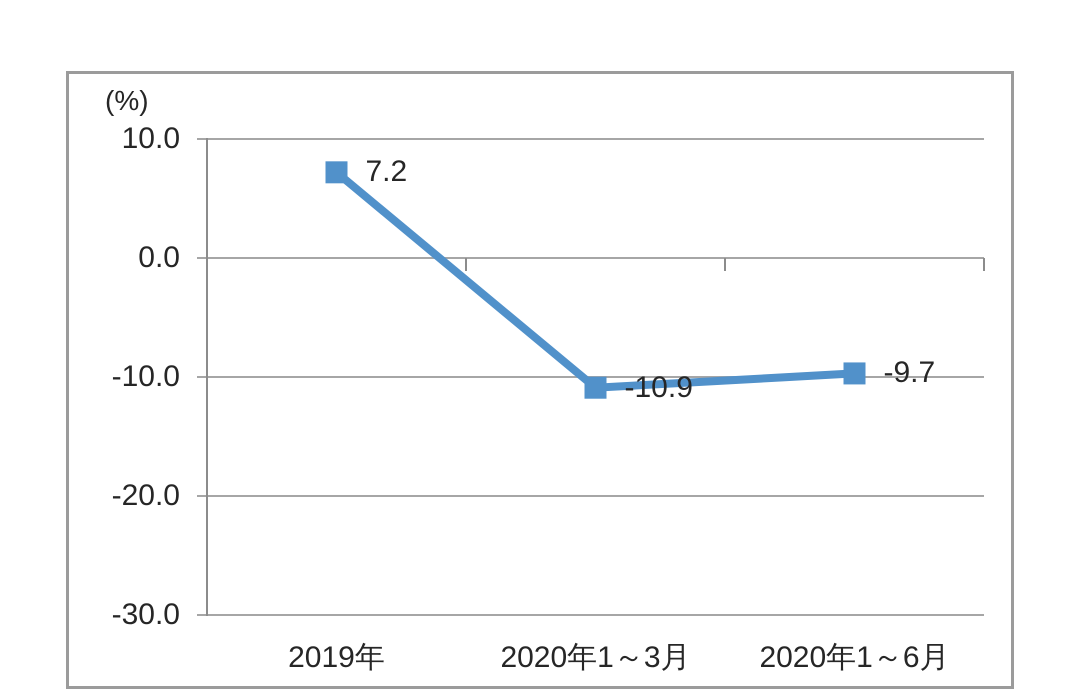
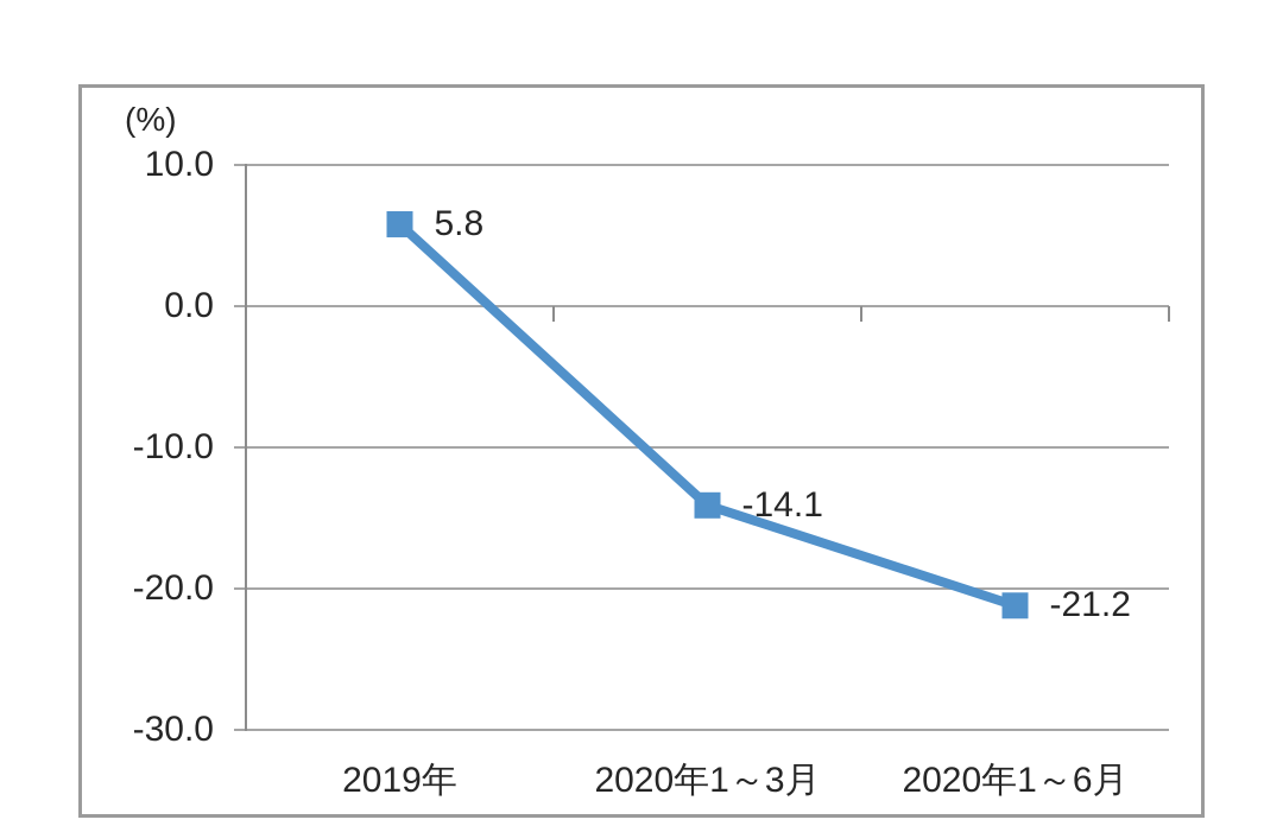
2019年: 7.2 -> 5.8
2020年1～3月: -10.9 -> -14.1
2020年1～6月: -9.7 -> -21.2
